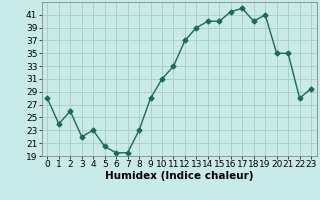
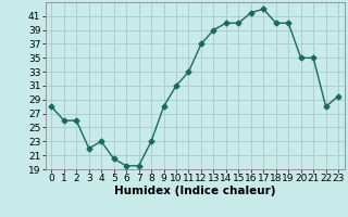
1: 24.0 -> 26.0
19: 41.0 -> 40.0
